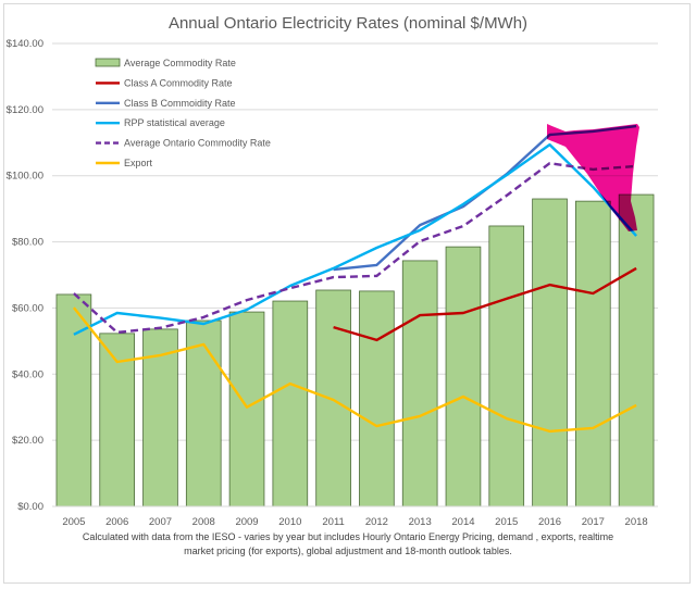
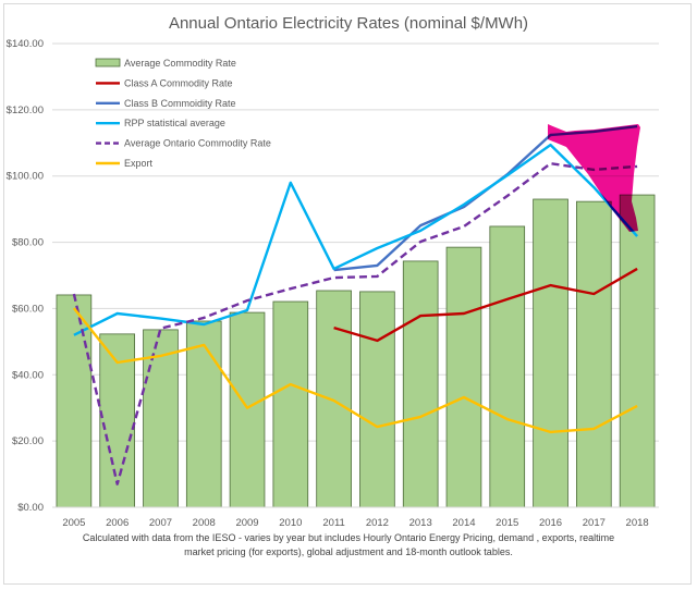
Average Ontario Commodity Rate/2006: $53 -> $7
RPP statistical average/2010: $67 -> $98
